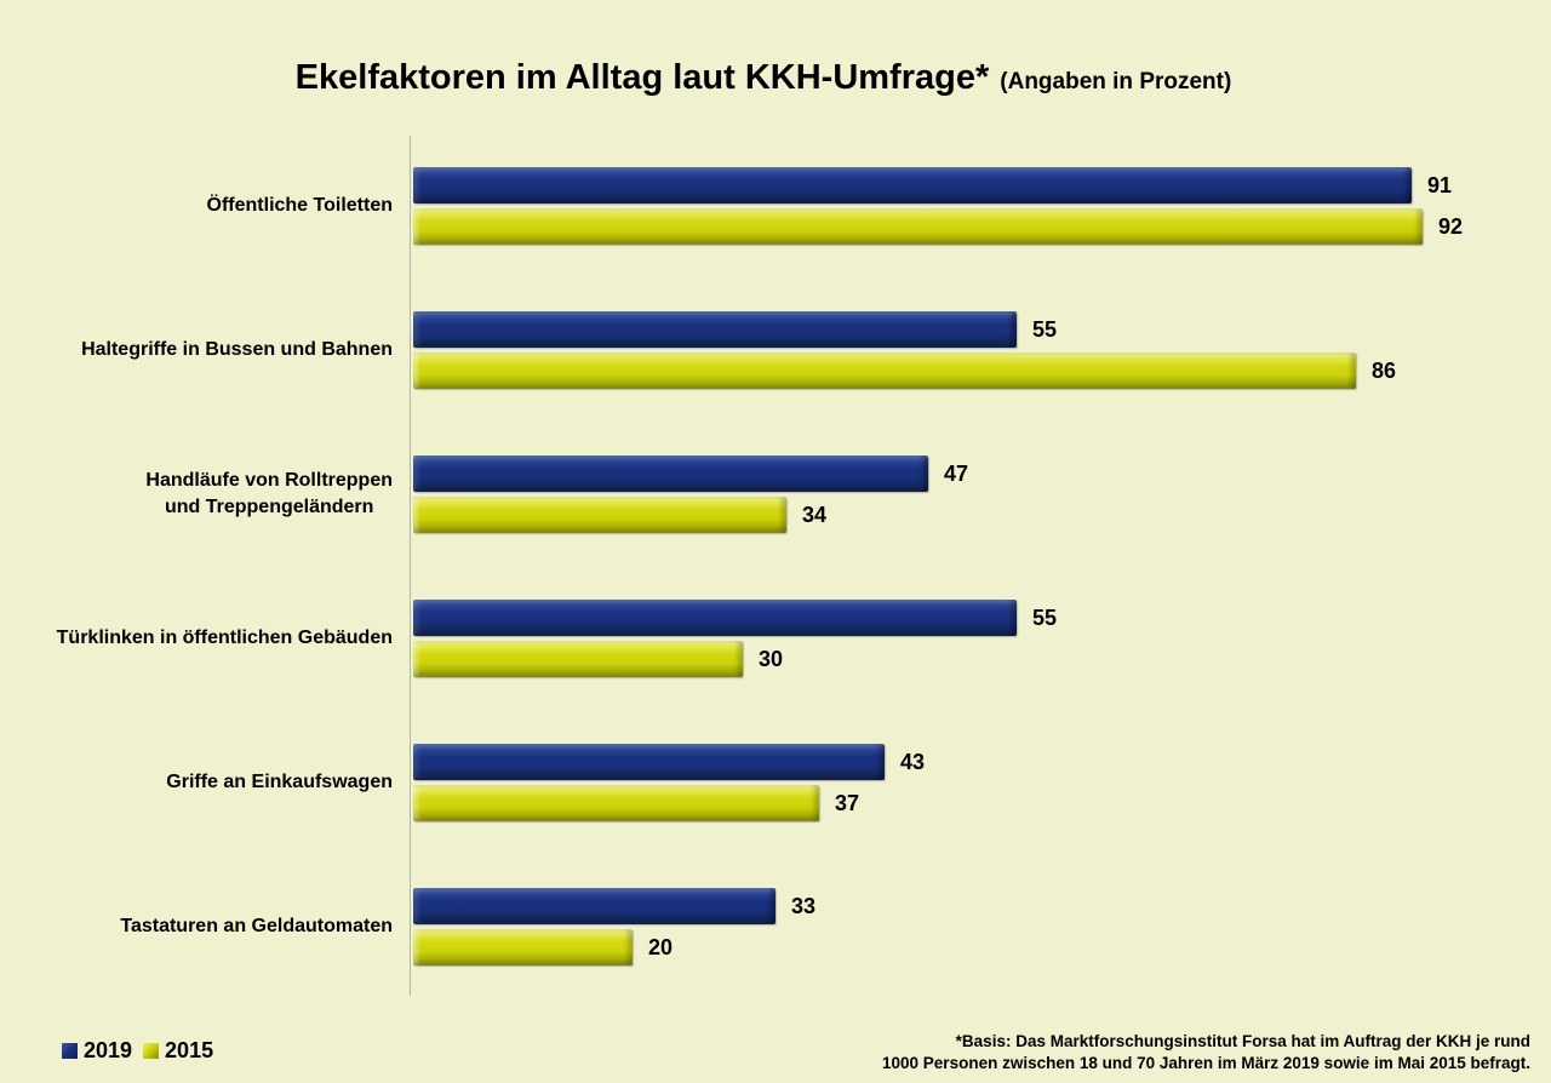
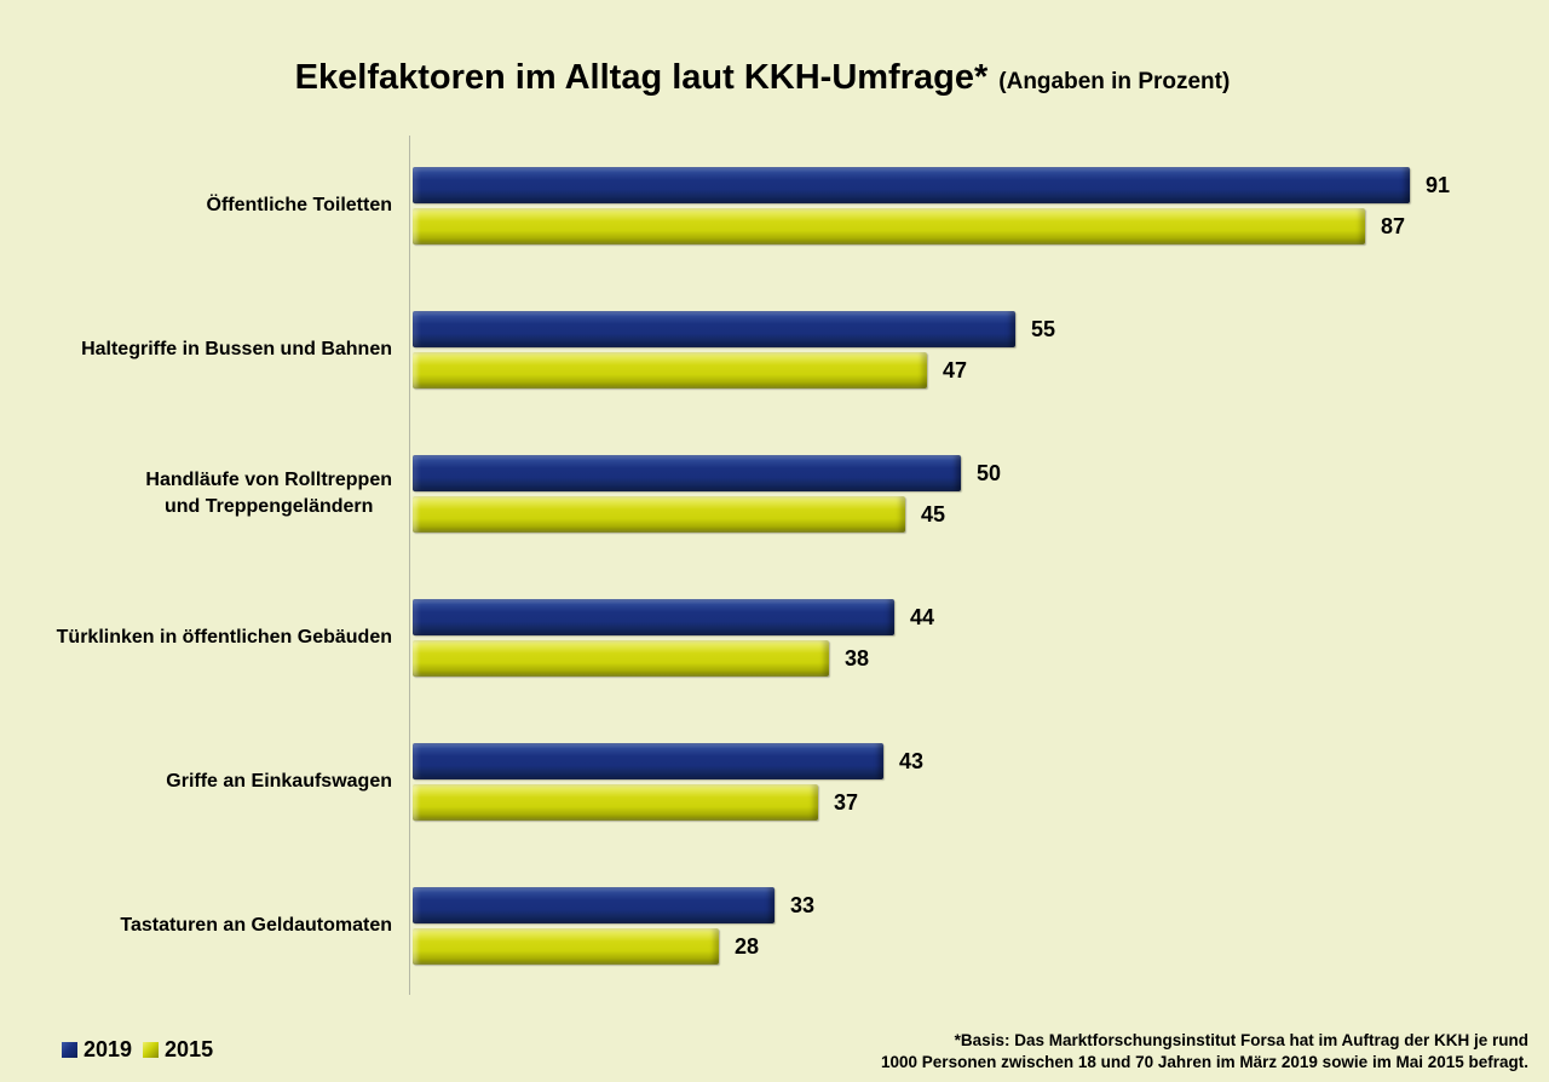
2015/Öffentliche Toiletten: 92 -> 87
2015/Haltegriffe in Bussen und Bahnen: 86 -> 47
2019/Handläufe von Rolltreppen und Treppengeländern: 47 -> 50
2015/Handläufe von Rolltreppen und Treppengeländern: 34 -> 45
2019/Türklinken in öffentlichen Gebäuden: 55 -> 44
2015/Türklinken in öffentlichen Gebäuden: 30 -> 38
2015/Tastaturen an Geldautomaten: 20 -> 28
